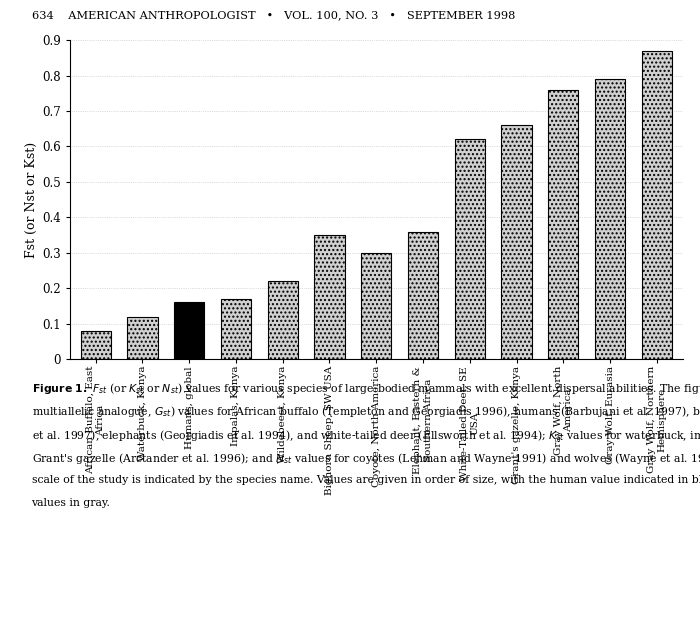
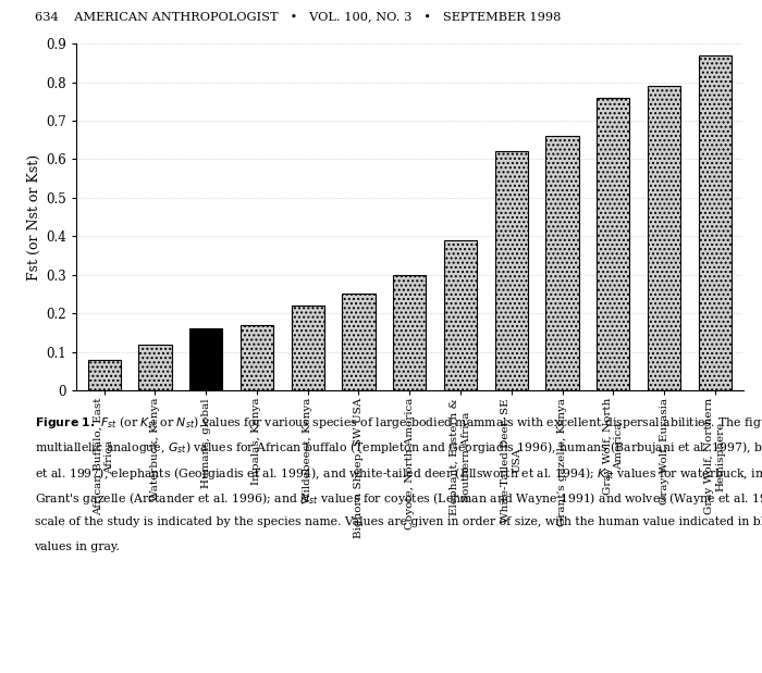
Bighorn Sheep, SW USA: 0.35 -> 0.25
Elephant, Eastern & Southern Africa: 0.36 -> 0.39
